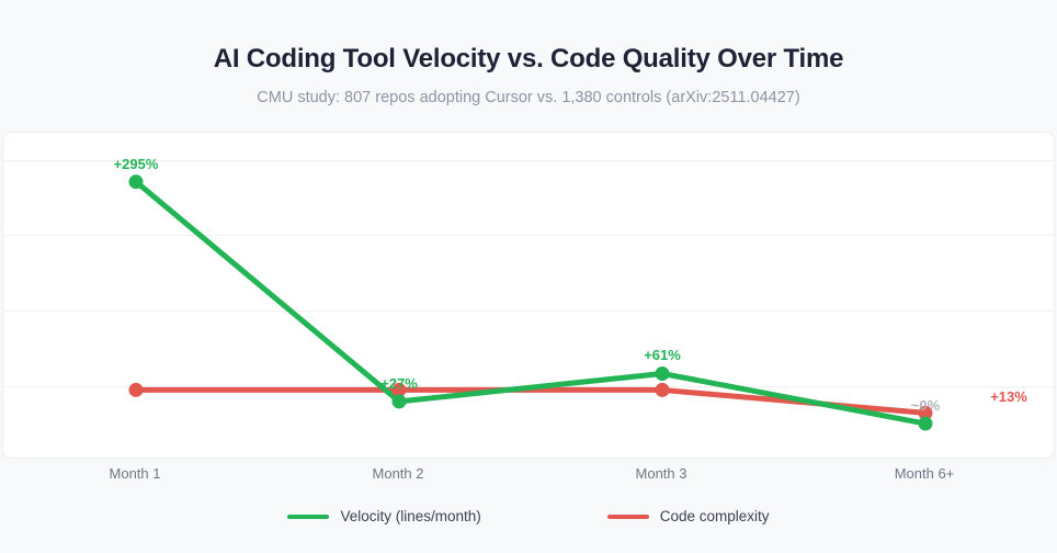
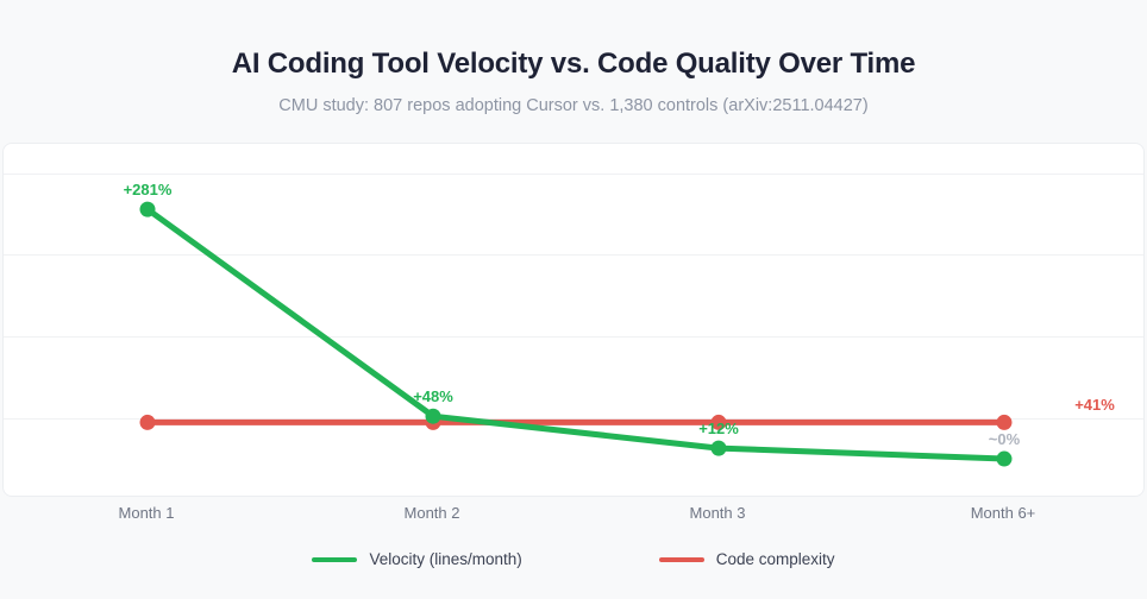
Velocity (lines/month)/Month 1: +295% -> +281%
Velocity (lines/month)/Month 2: +27% -> +48%
Velocity (lines/month)/Month 3: +61% -> +12%
Code complexity/Month 6+: +13% -> +41%
